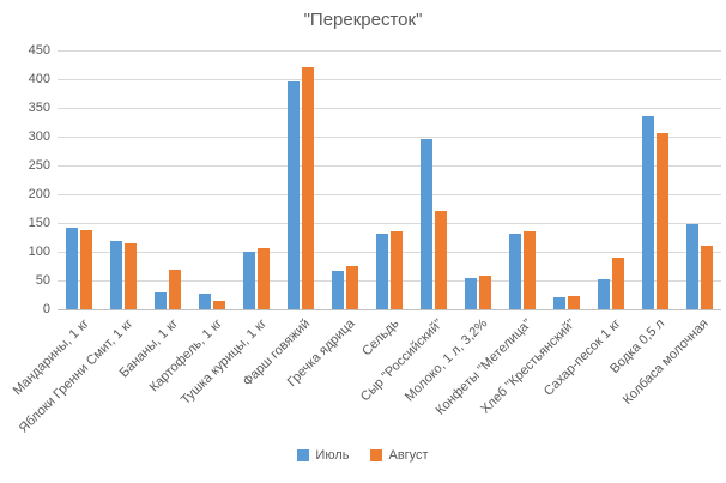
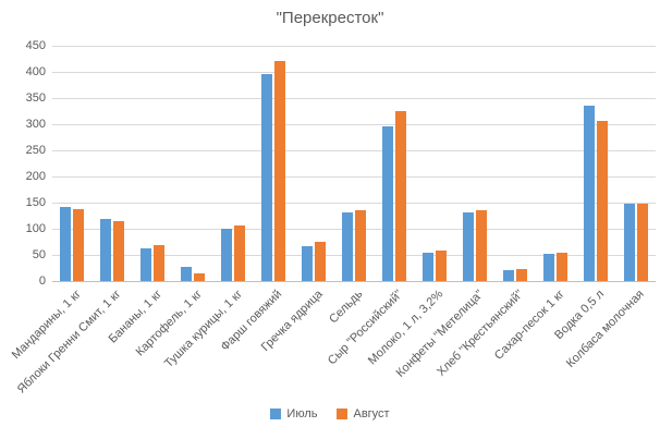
Июль/Бананы, 1 кг: 30 -> 60
Август/Сыр "Российский": 170 -> 320
Август/Сахар-песок 1 кг: 90 -> 60
Август/Колбаса молочная: 110 -> 150
